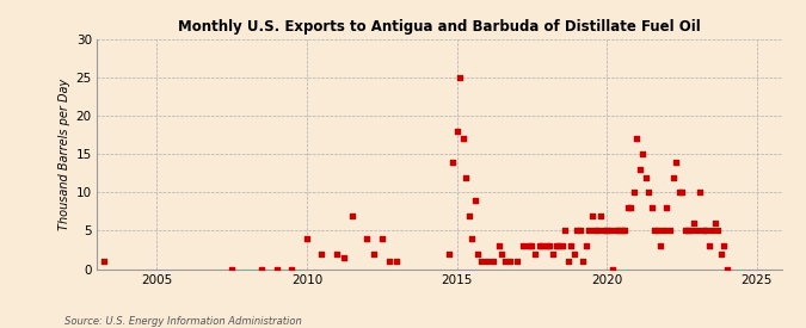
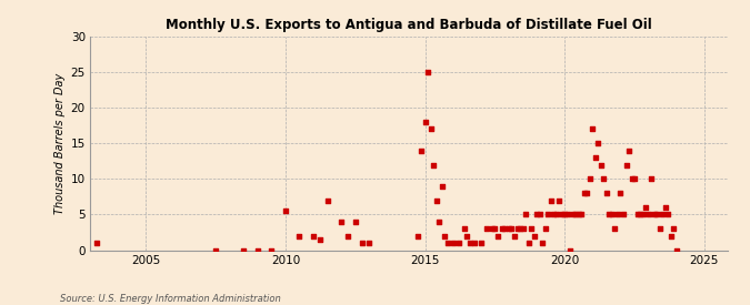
2010: 4.0 -> 5.6
